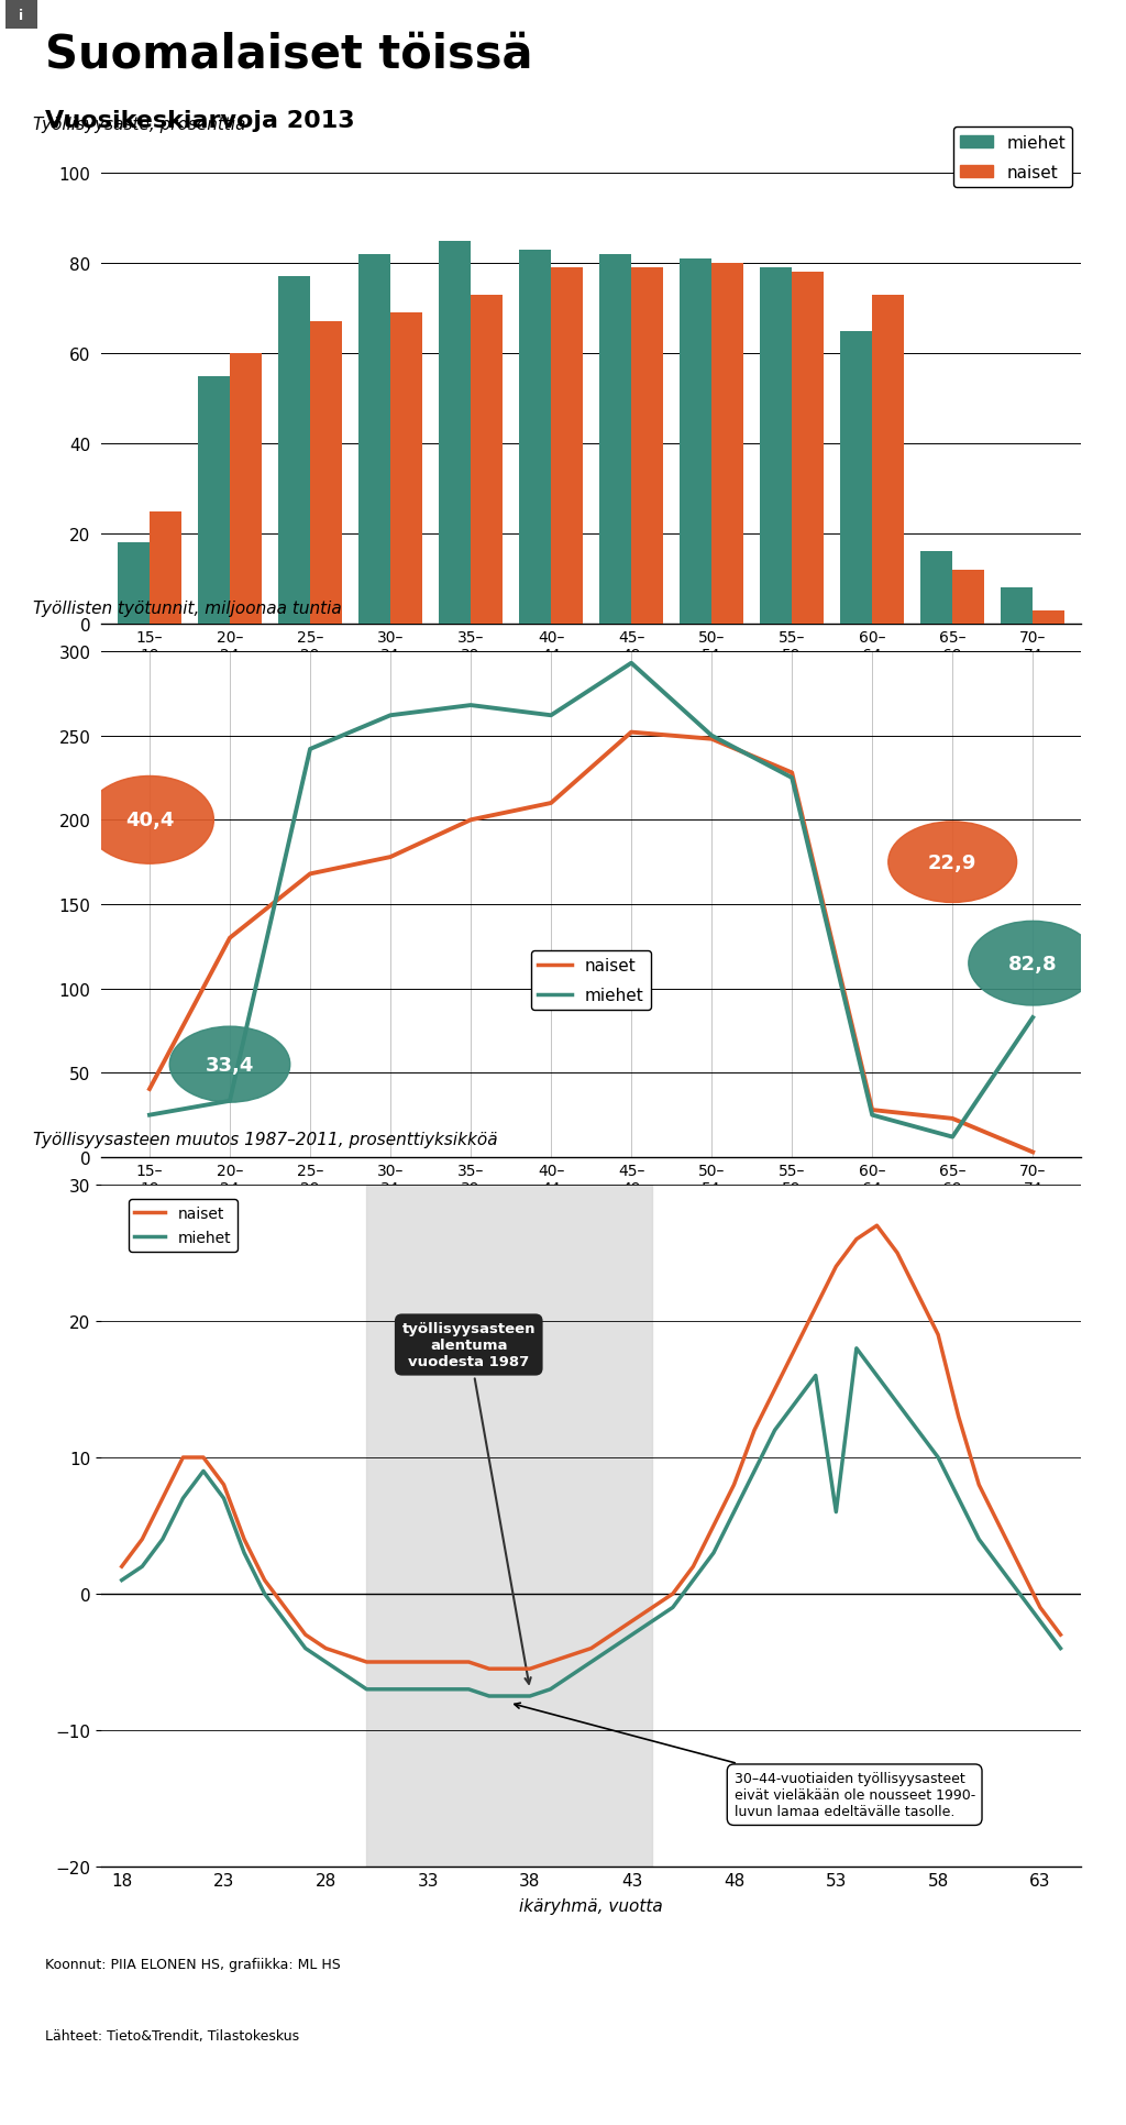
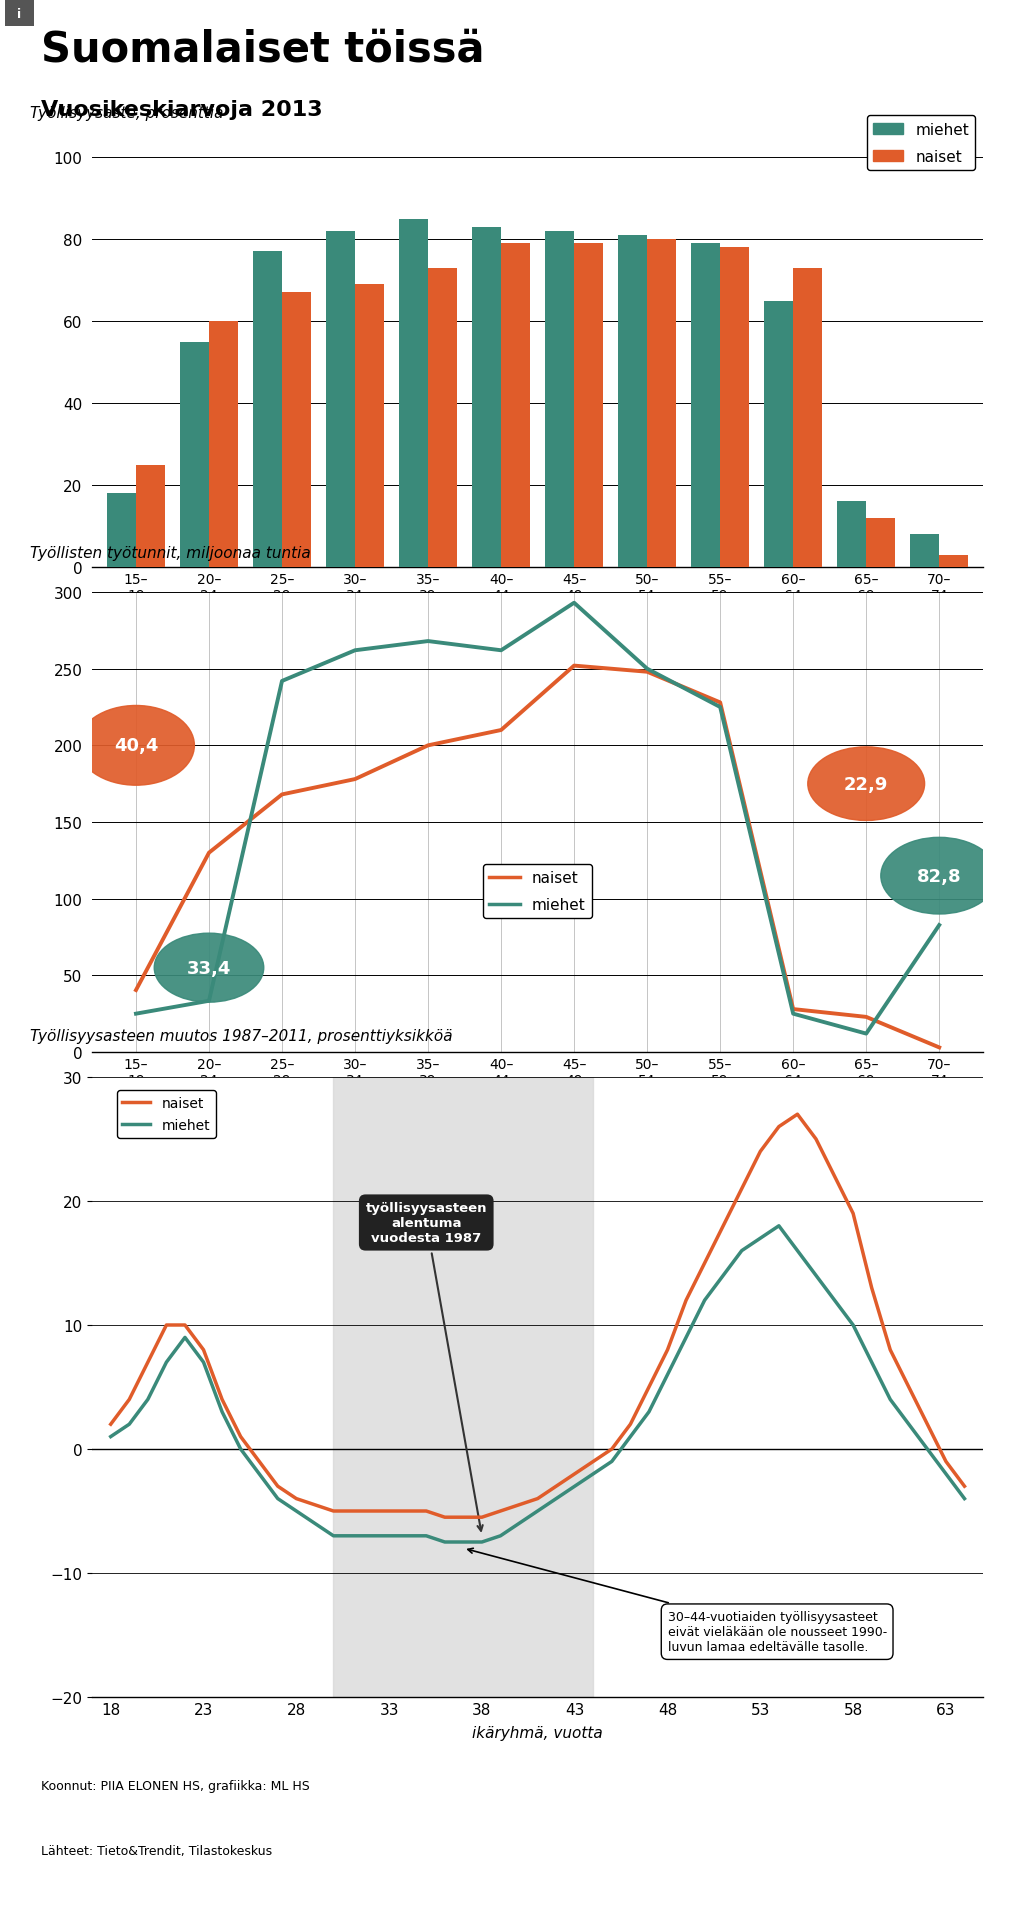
miehet/53: 6.0 -> 17.0
